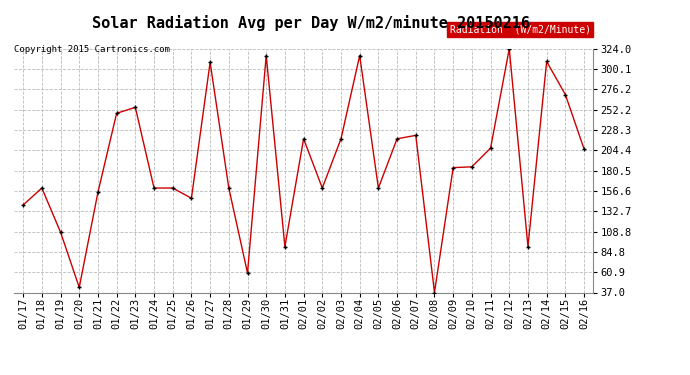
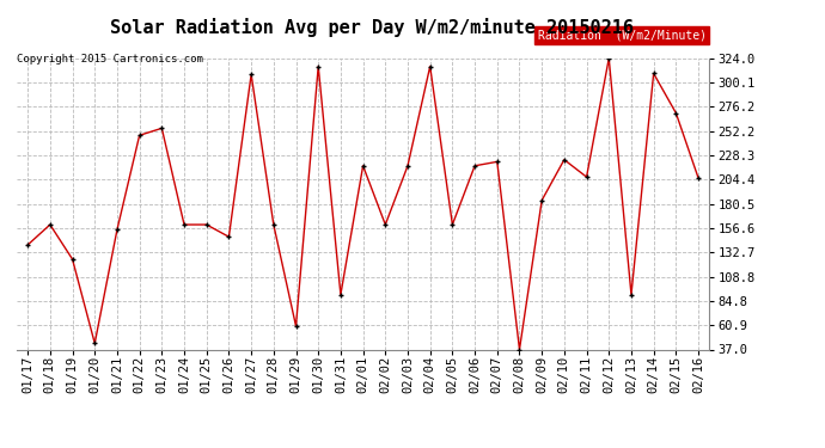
01/19: 108 -> 126
02/10: 185 -> 224
